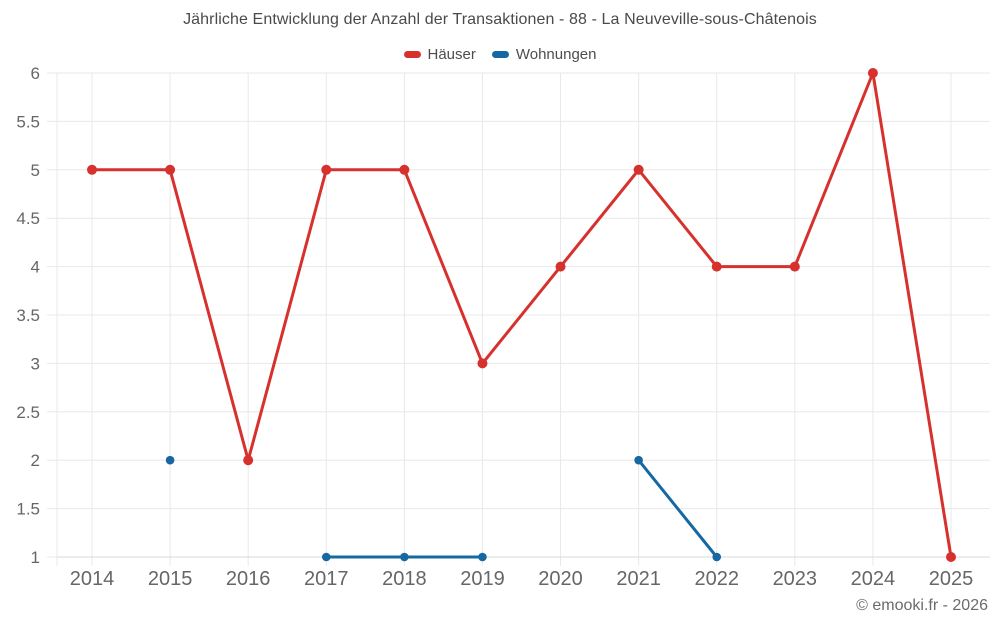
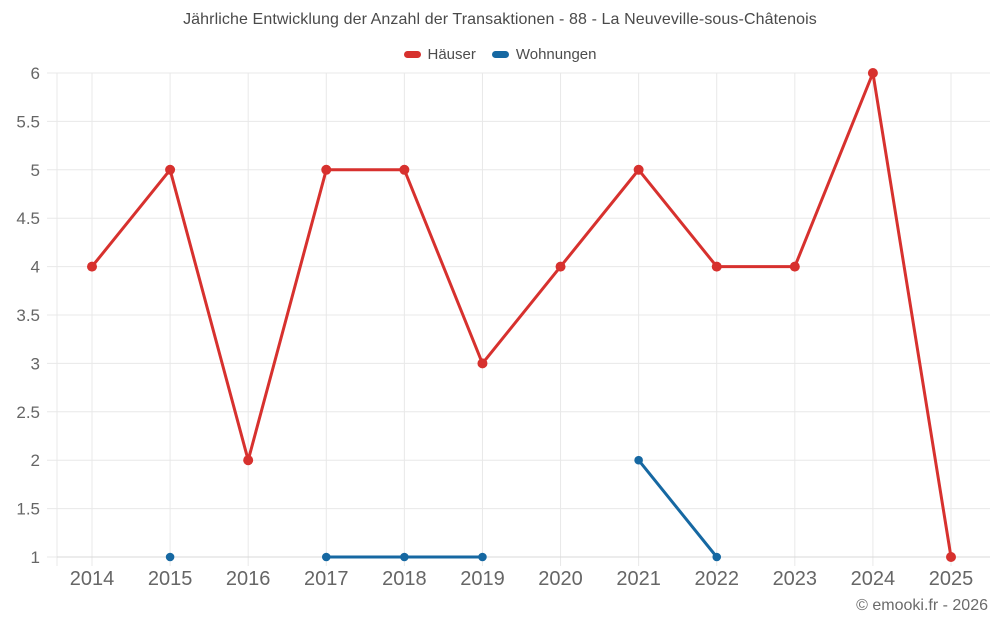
Häuser/2014: 5 -> 4
Wohnungen/2015: 2 -> 1
